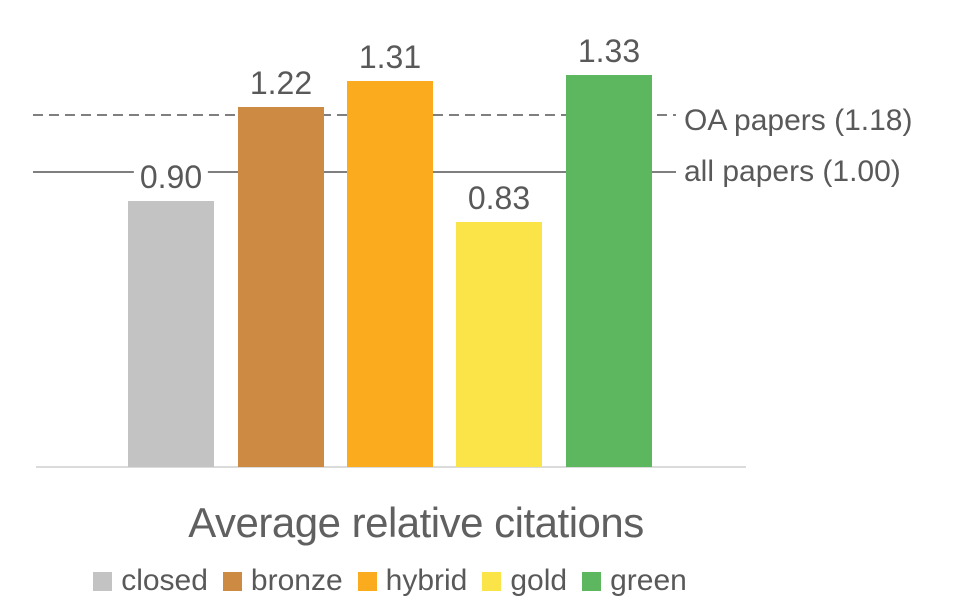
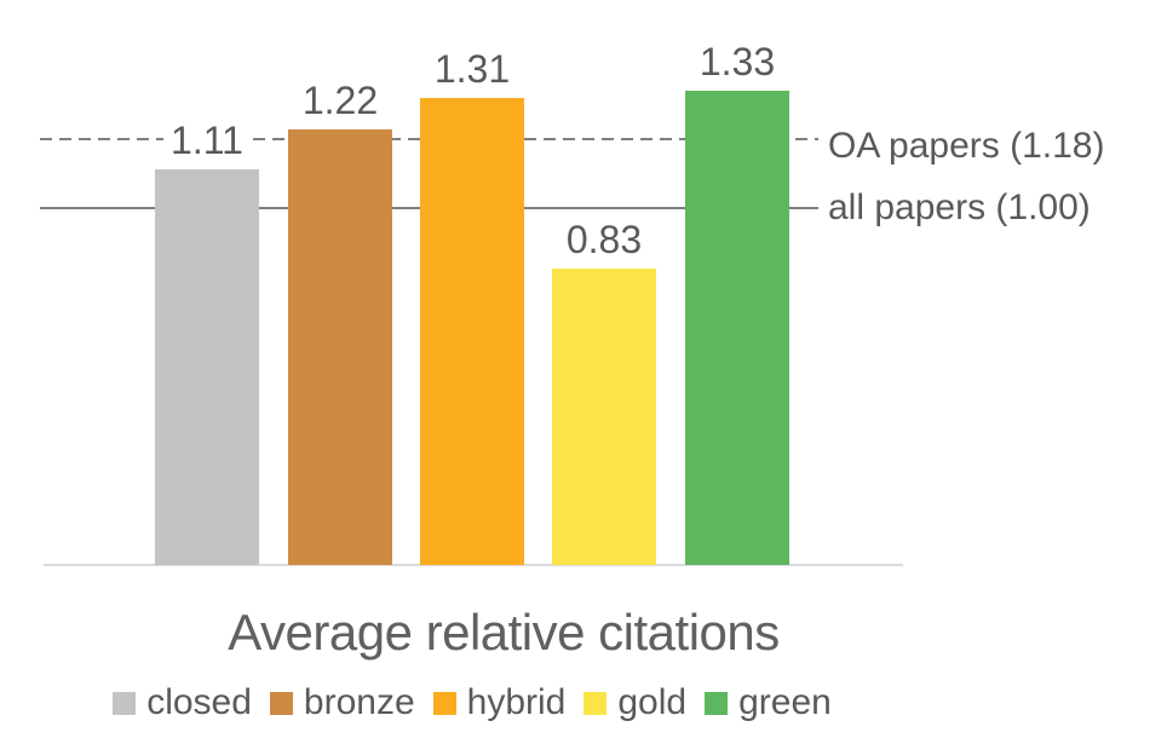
closed: 0.90 -> 1.11
